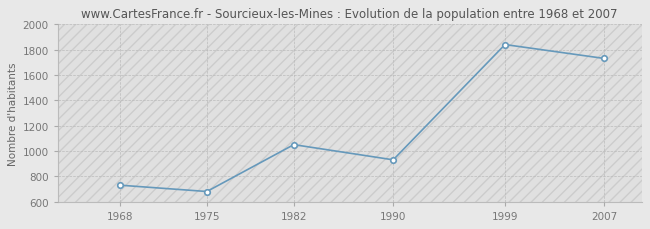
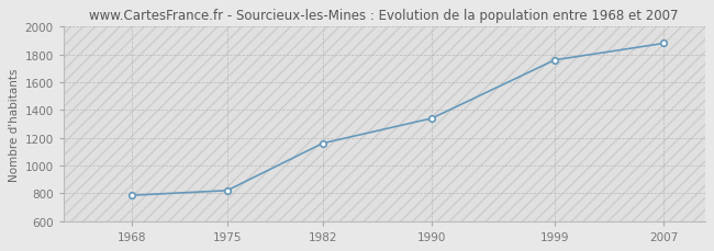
1968: 730 -> 780
1975: 680 -> 820
1982: 1050 -> 1160
1990: 930 -> 1340
1999: 1840 -> 1760
2007: 1730 -> 1880
